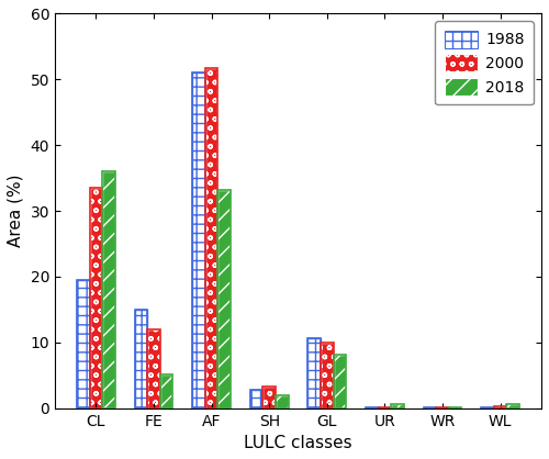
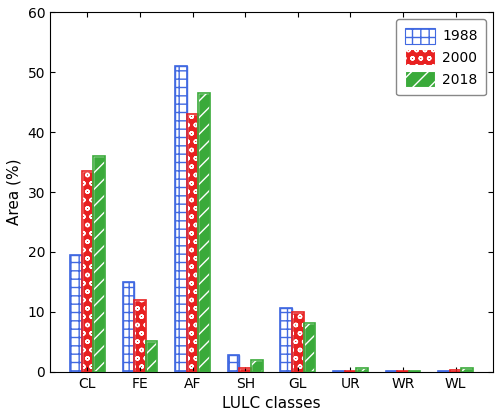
2000/AF: 51.8 -> 43.0
2018/AF: 33.2 -> 46.5
2000/SH: 3.2 -> 0.6
